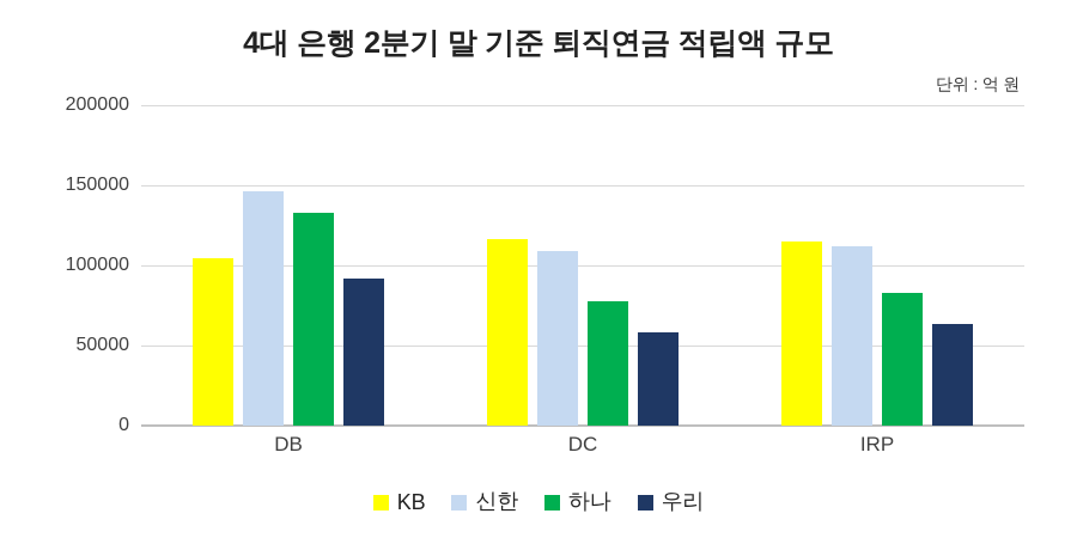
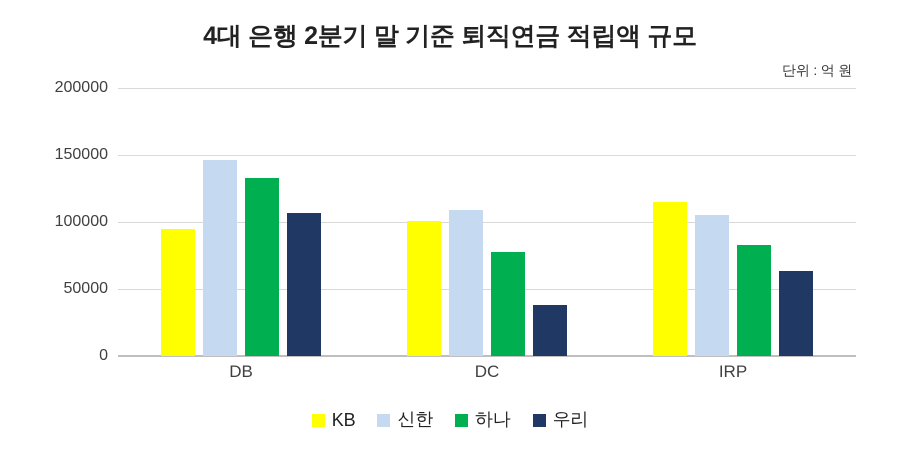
KB/DB: 104000 -> 95000
우리/DB: 92000 -> 107000
KB/DC: 116000 -> 101000
우리/DC: 58000 -> 38000
신한/IRP: 112000 -> 105000
